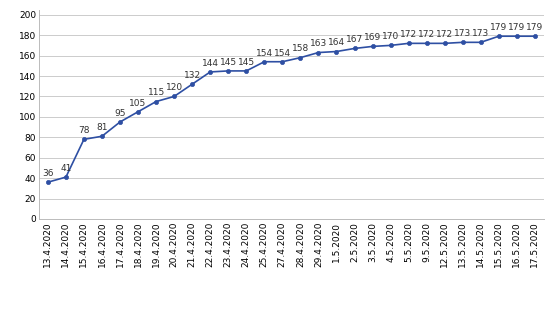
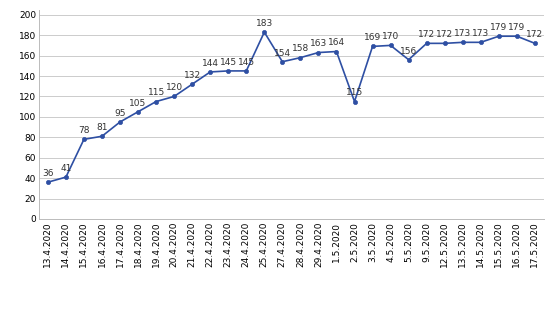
25.4.2020: 154 -> 183
2.5.2020: 167 -> 115
5.5.2020: 172 -> 156
17.5.2020: 179 -> 172
